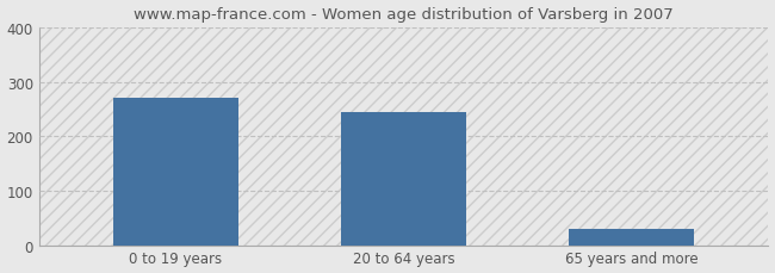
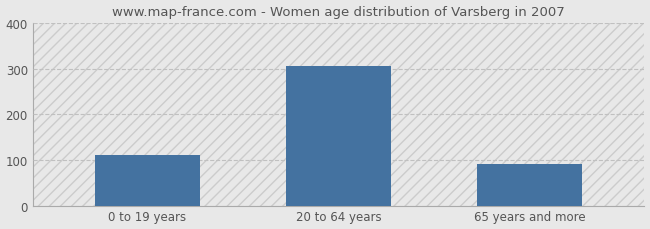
0 to 19 years: 270 -> 110
20 to 64 years: 245 -> 305
65 years and more: 30 -> 90
